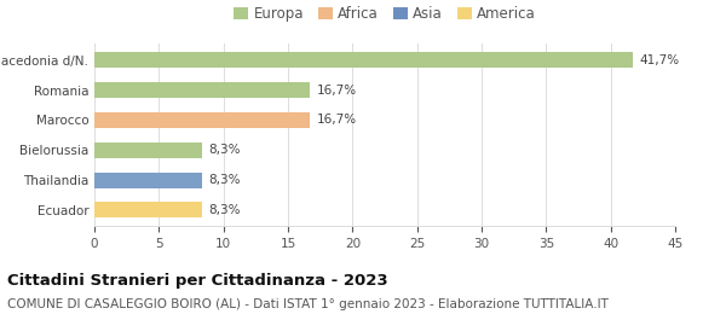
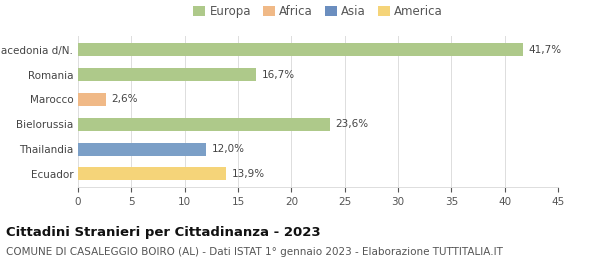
Marocco: 16,7% -> 2,6%
Bielorussia: 8,3% -> 23,6%
Thailandia: 8,3% -> 12,0%
Ecuador: 8,3% -> 13,9%
